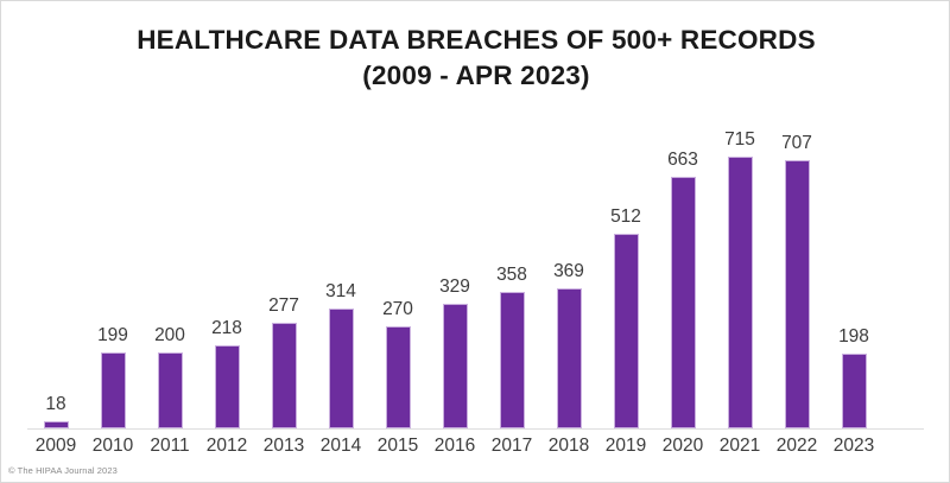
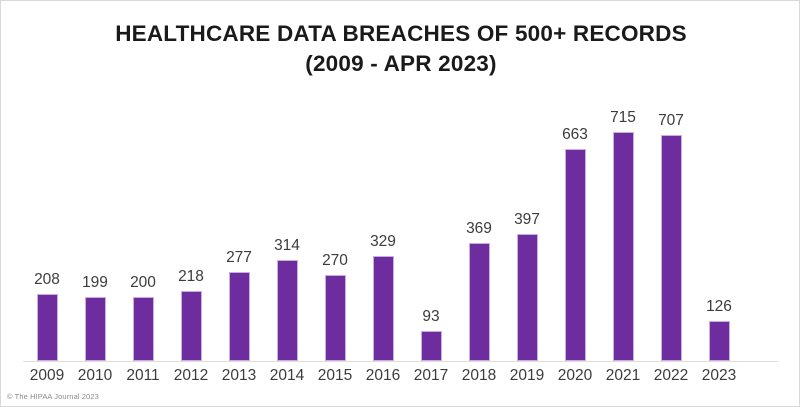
2009: 18 -> 208
2017: 358 -> 93
2019: 512 -> 397
2023: 198 -> 126
